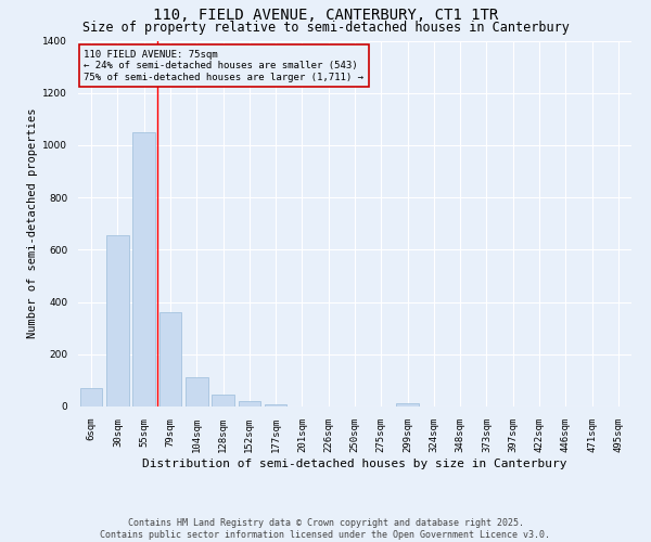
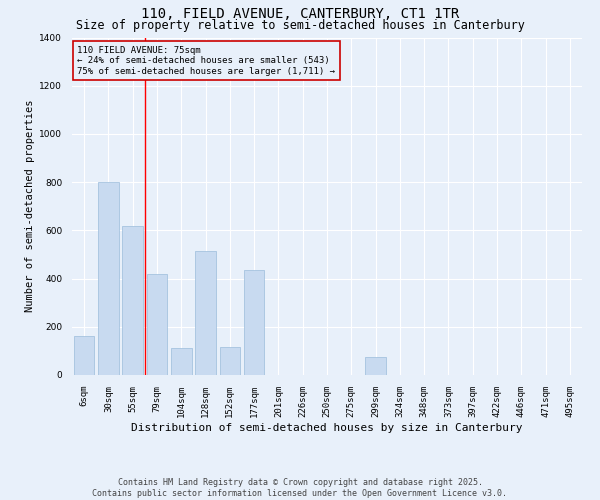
6sqm: 70 -> 160
30sqm: 655 -> 800
55sqm: 1050 -> 620
79sqm: 360 -> 420
128sqm: 45 -> 515
152sqm: 20 -> 115
177sqm: 10 -> 435
299sqm: 12 -> 75
